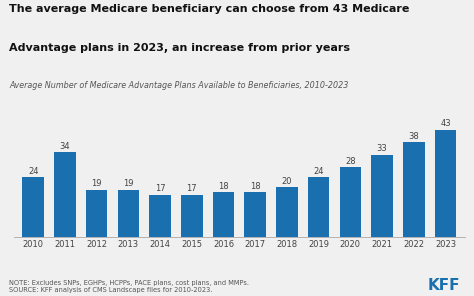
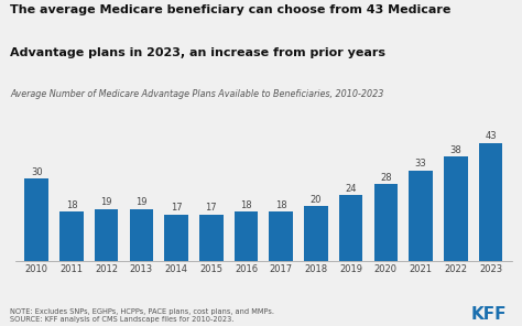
2010: 24 -> 30
2011: 34 -> 18
